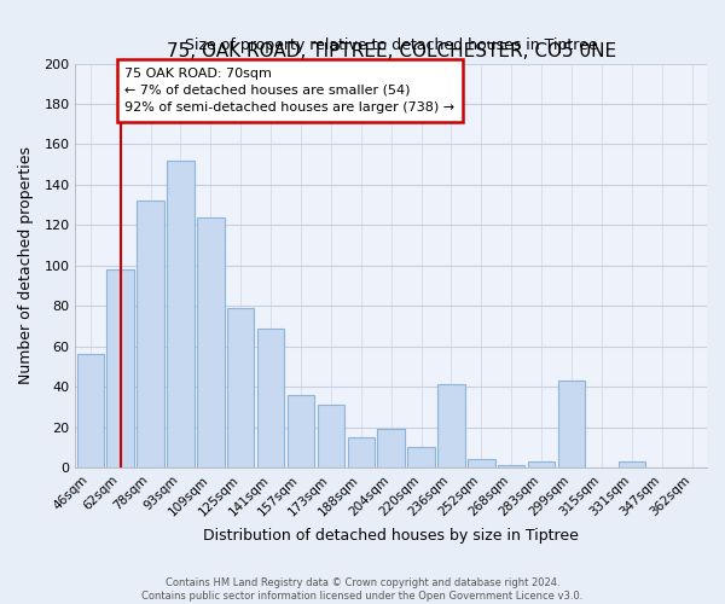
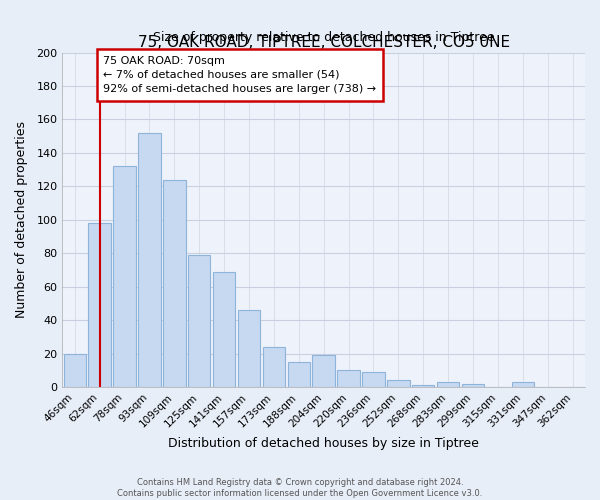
46sqm: 56 -> 20
157sqm: 36 -> 46
173sqm: 31 -> 24
236sqm: 41 -> 9
299sqm: 43 -> 2
